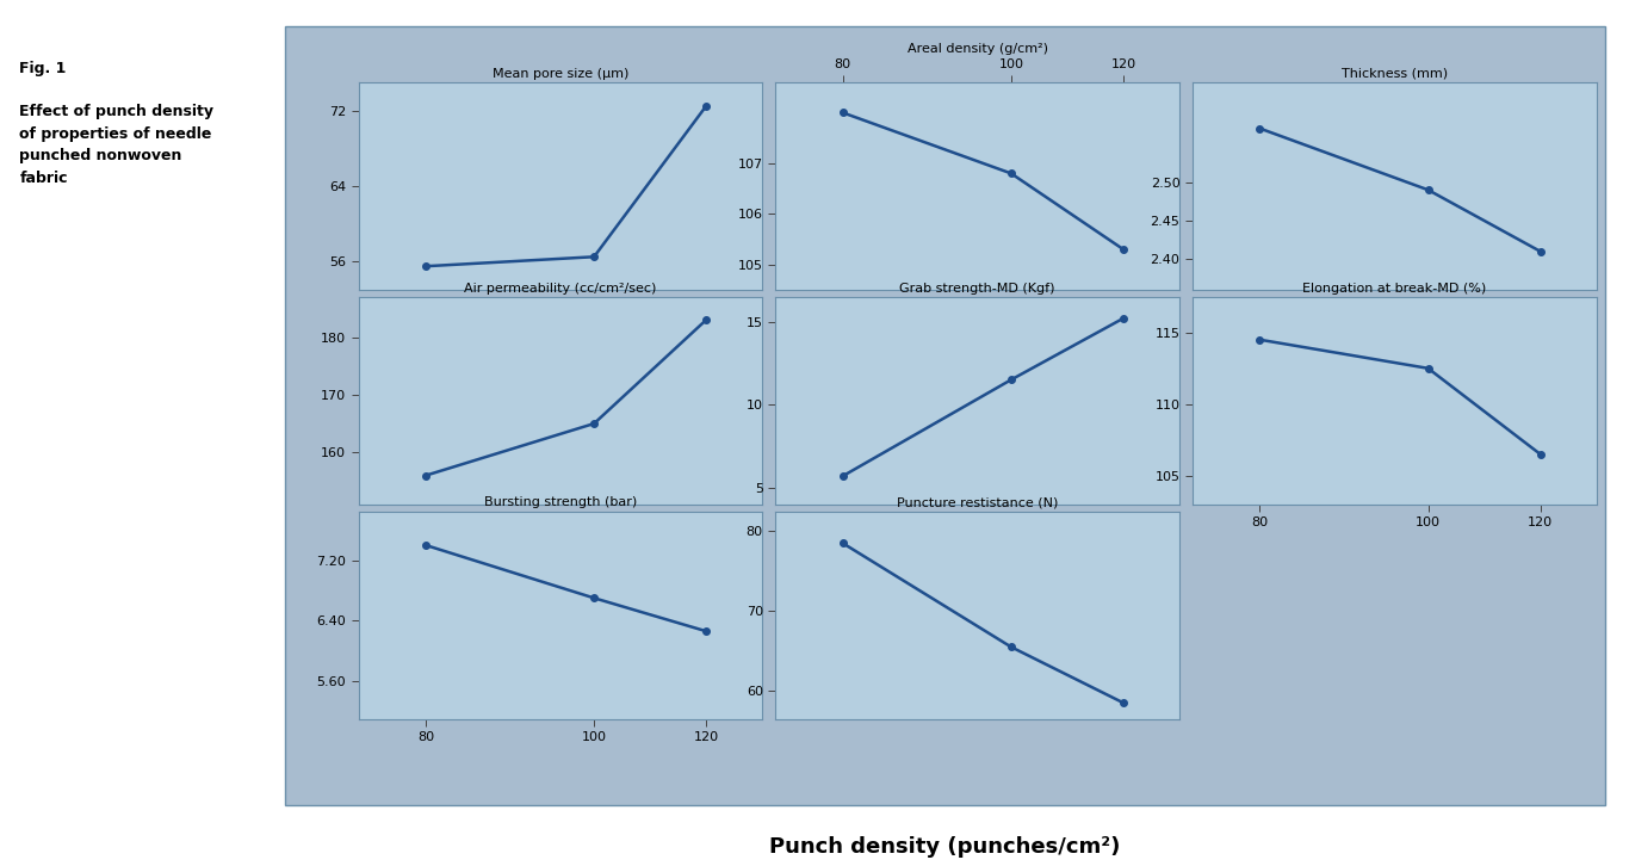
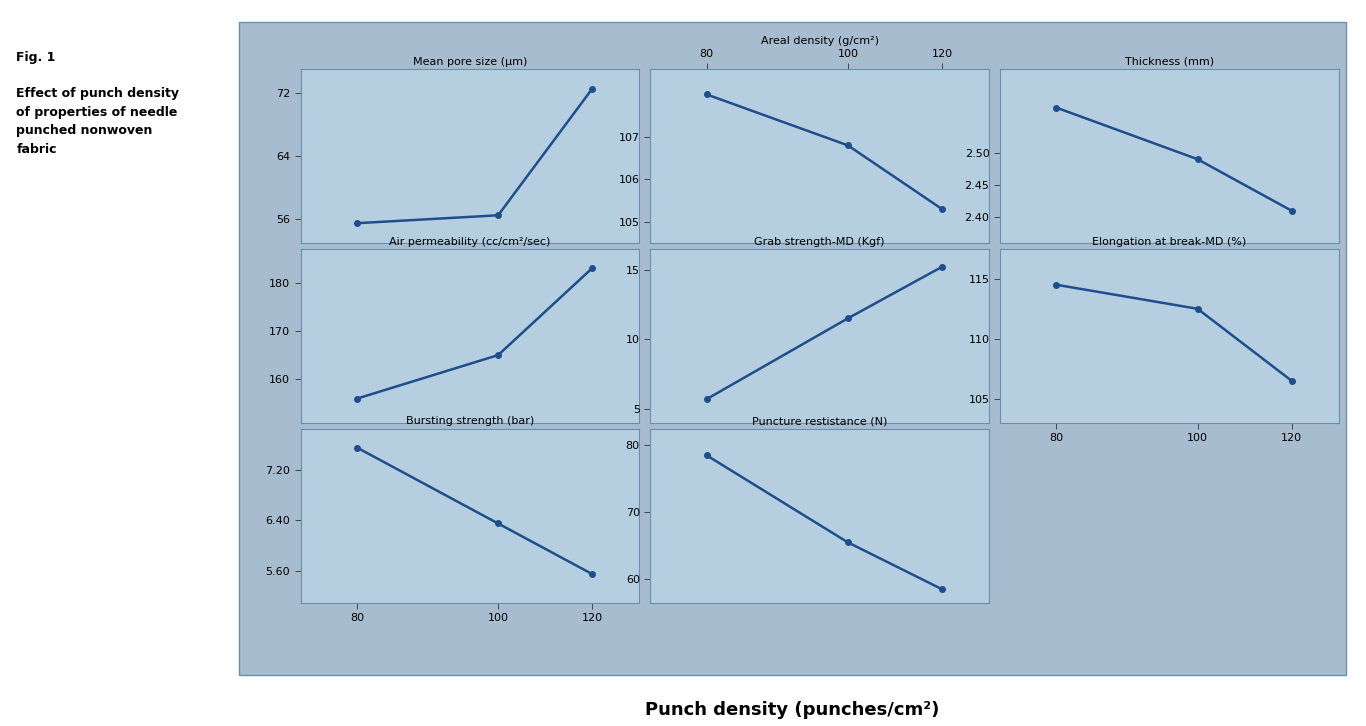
Bursting strength (bar)/80: 7.40 -> 7.55
Bursting strength (bar)/100: 6.70 -> 6.35
Bursting strength (bar)/120: 6.26 -> 5.55
